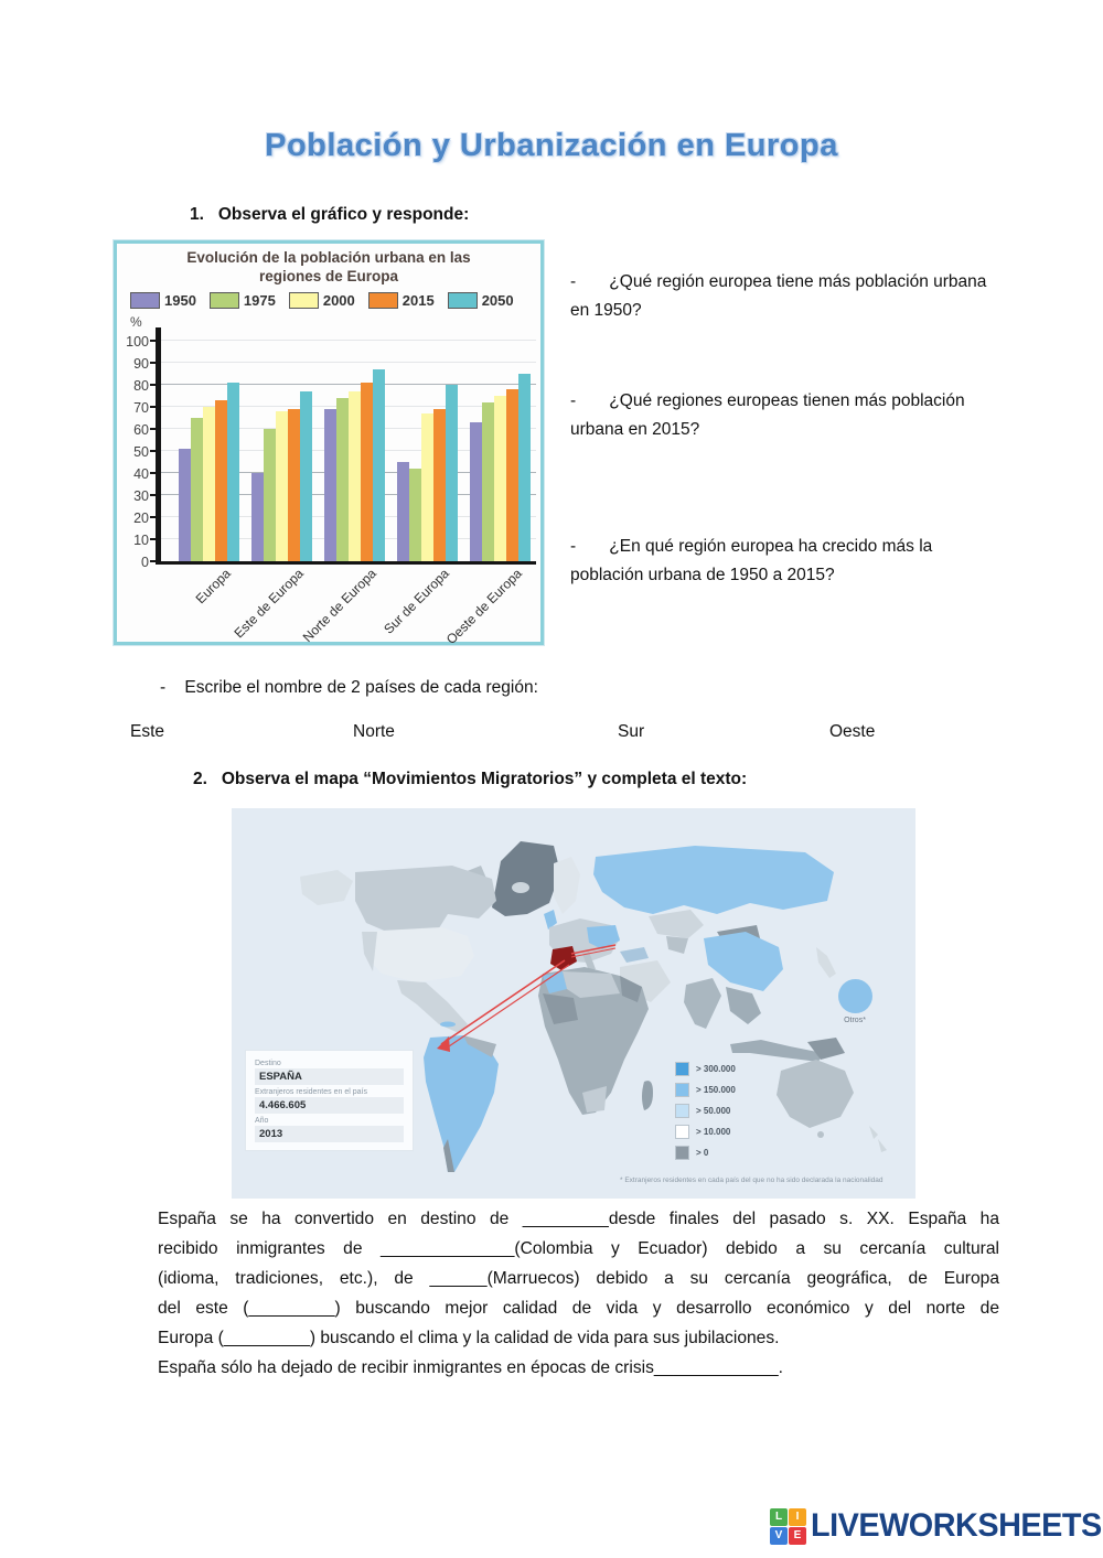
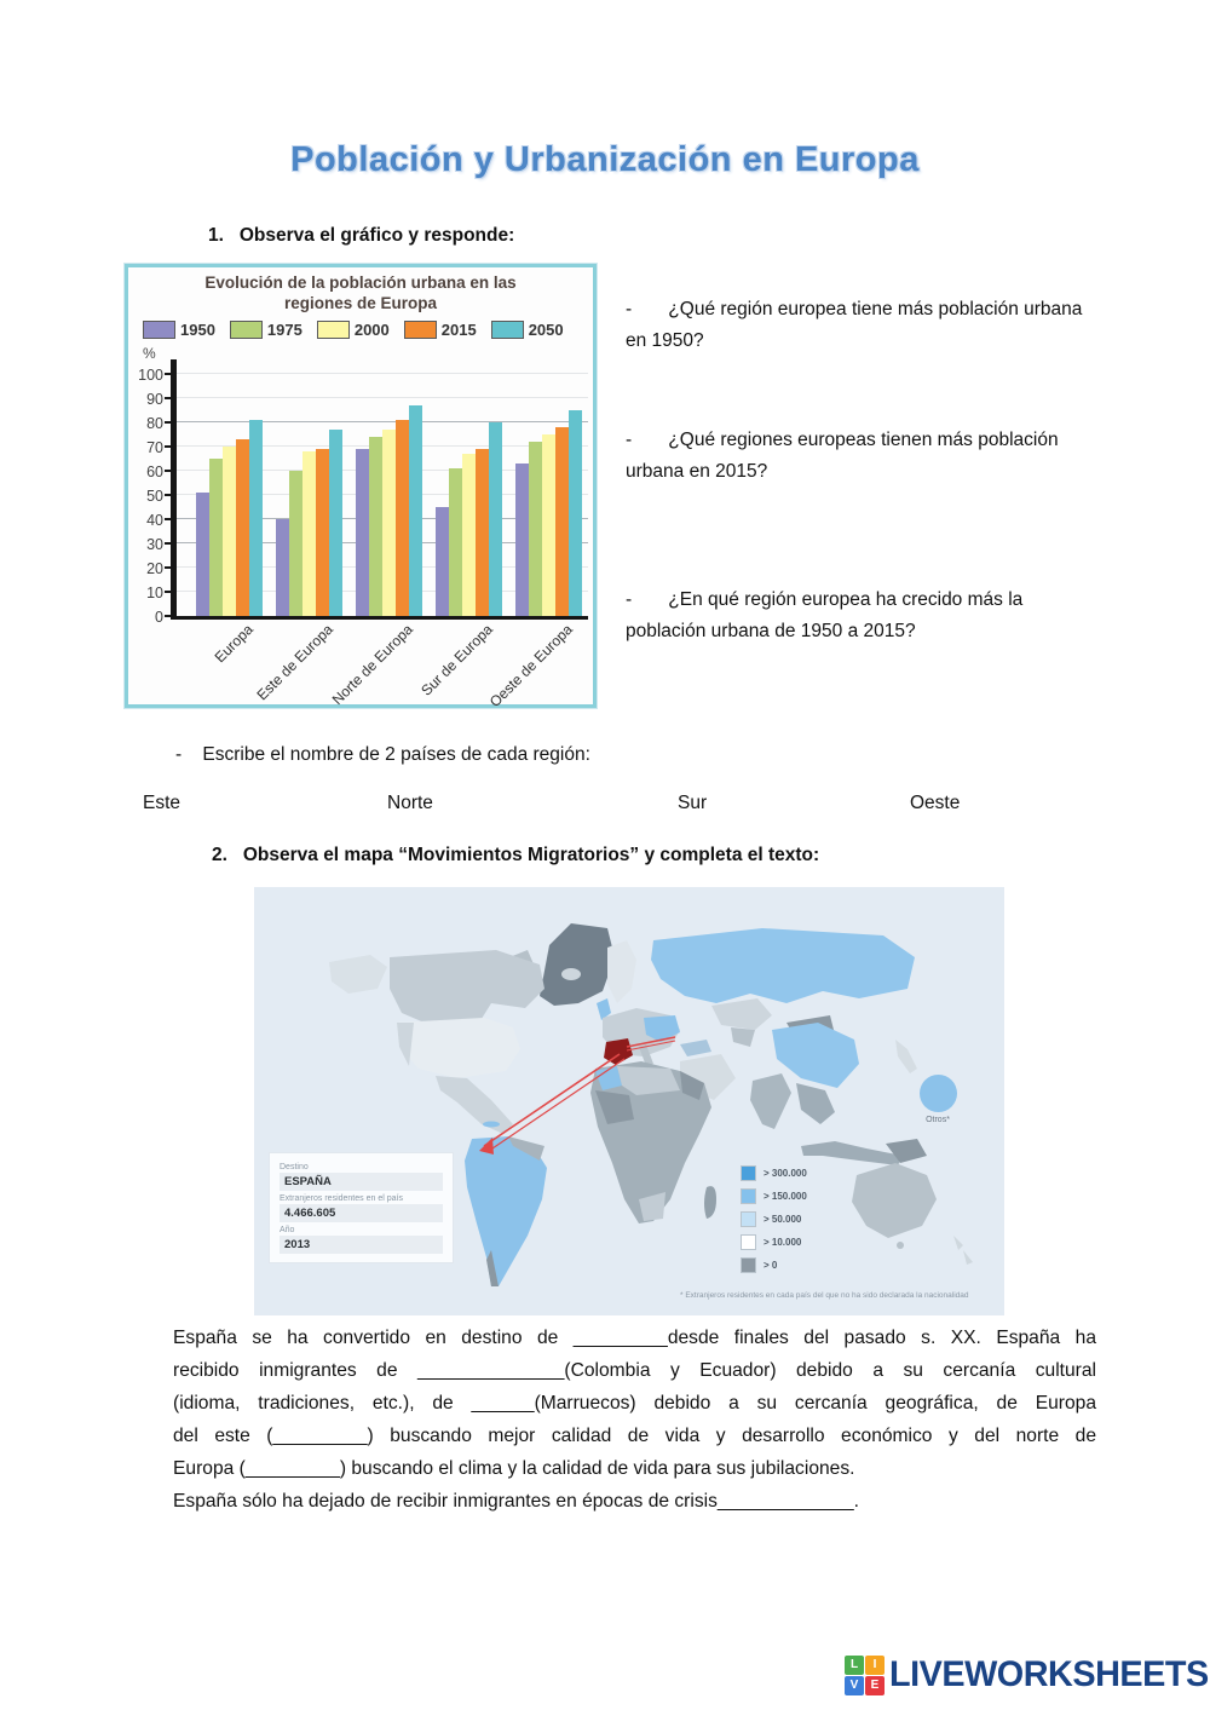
1975/Sur de Europa: 42 -> 61
